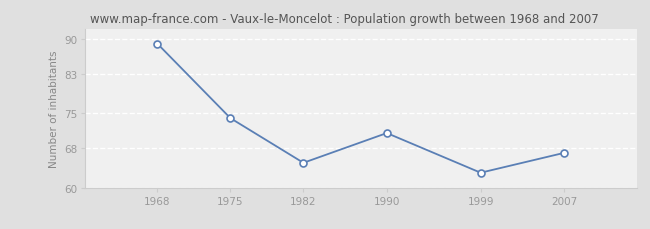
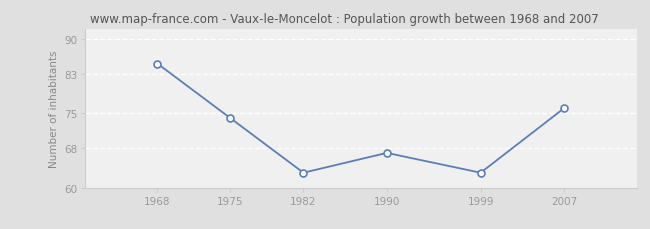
1968: 89 -> 85
1982: 65 -> 63
1990: 71 -> 67
2007: 67 -> 76
